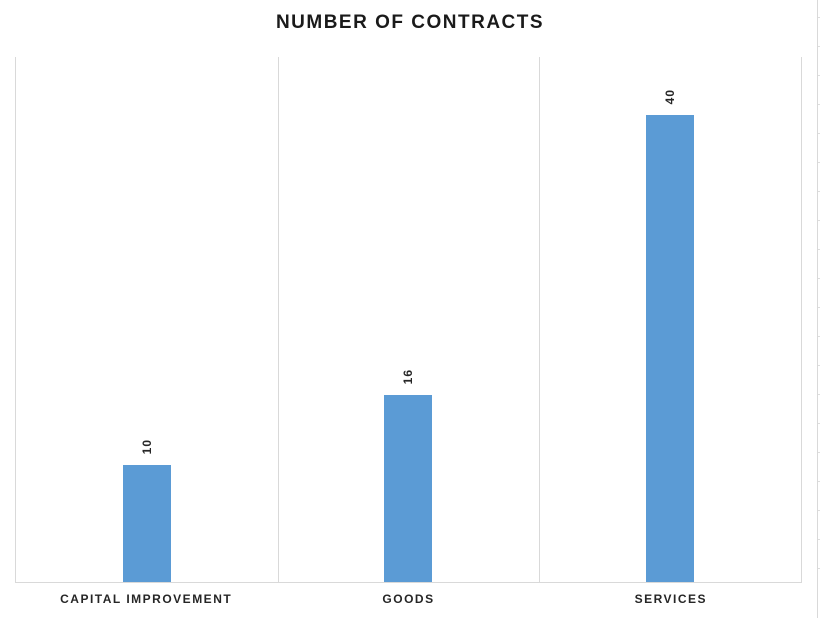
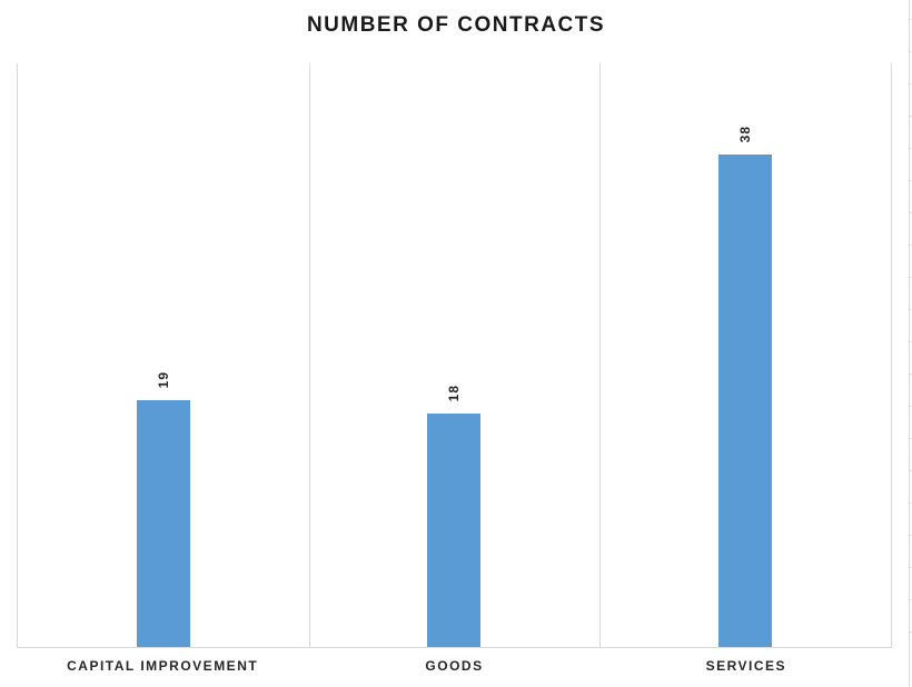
CAPITAL IMPROVEMENT: 10 -> 19
GOODS: 16 -> 18
SERVICES: 40 -> 38
